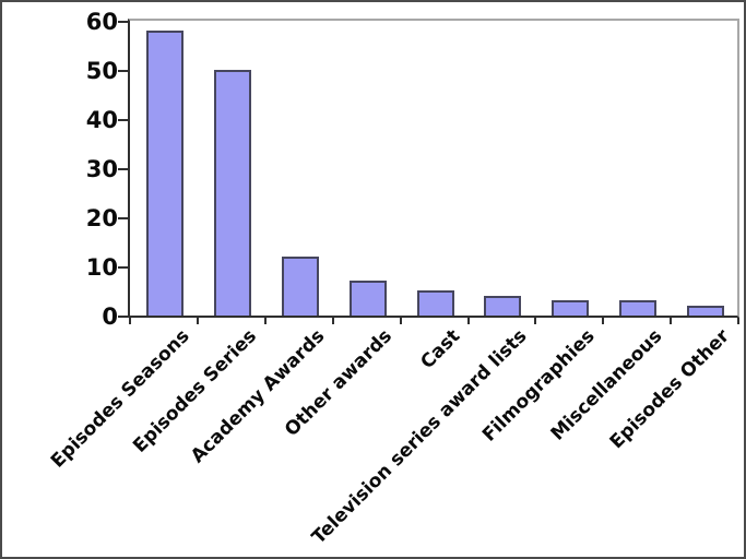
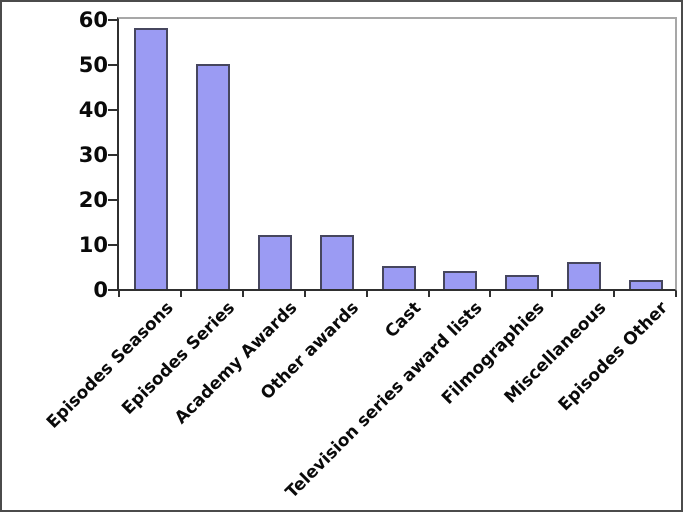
Other awards: 7 -> 12
Miscellaneous: 3 -> 6
